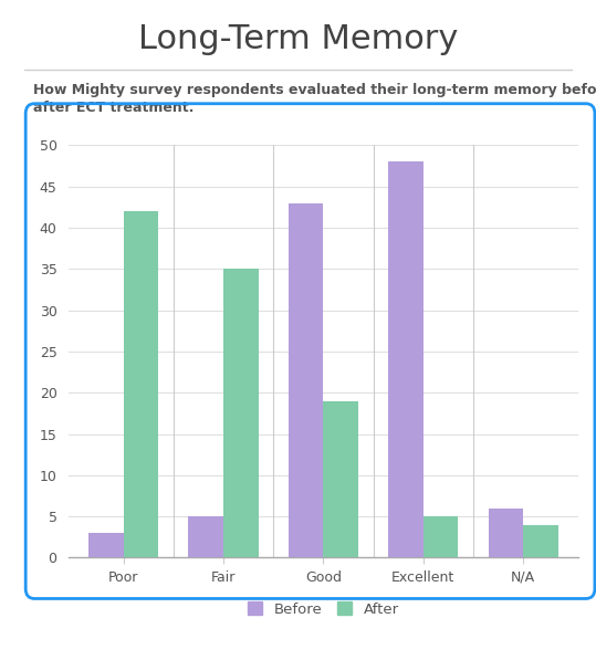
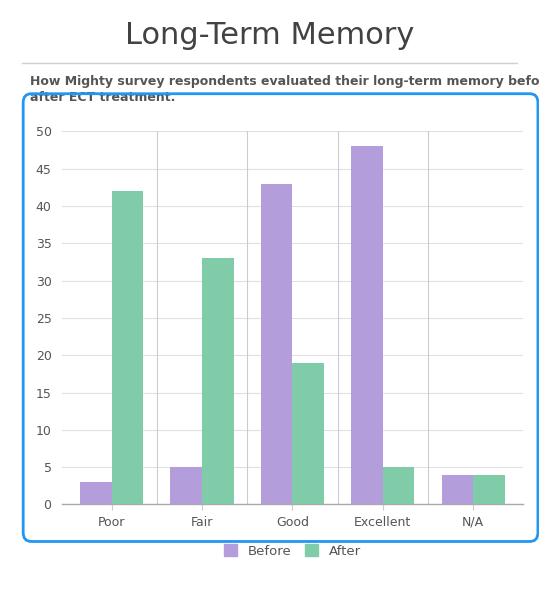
After/Fair: 35 -> 33
Before/N/A: 6 -> 4
